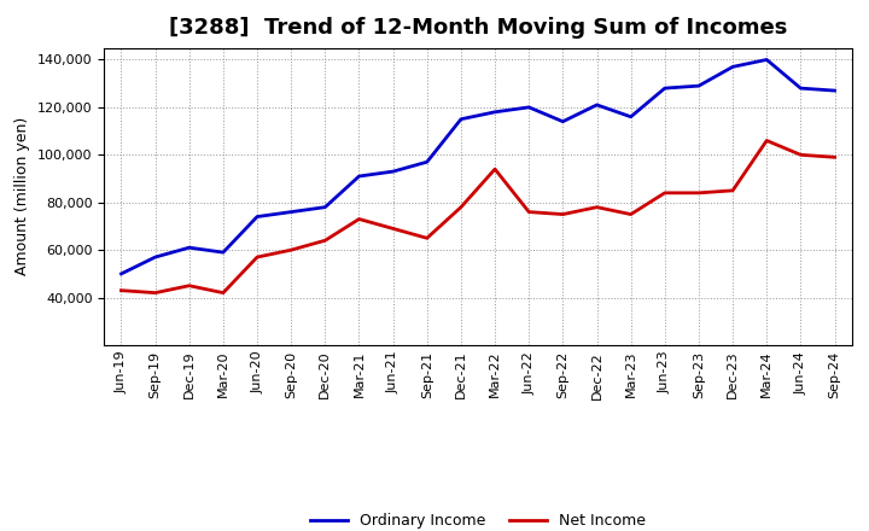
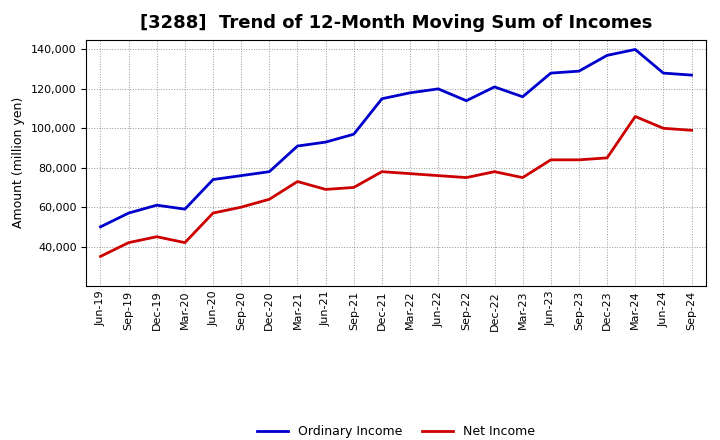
Net Income/Jun-19: 43,000 -> 35,000
Net Income/Sep-21: 65,000 -> 70,000
Net Income/Mar-22: 94,000 -> 77,000
